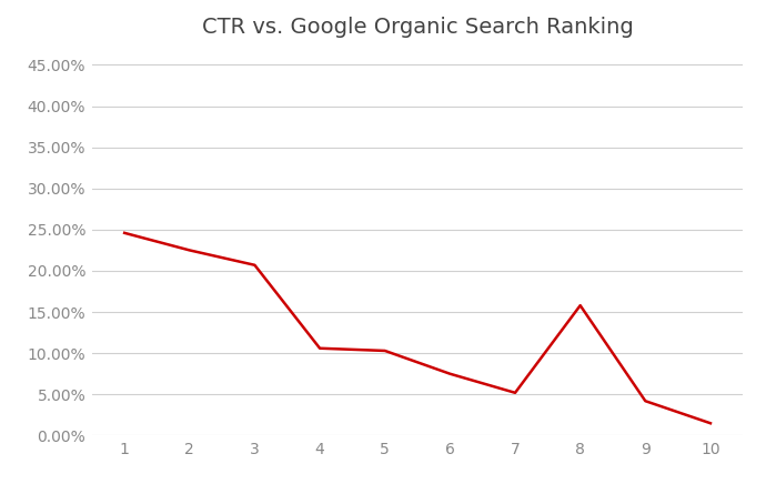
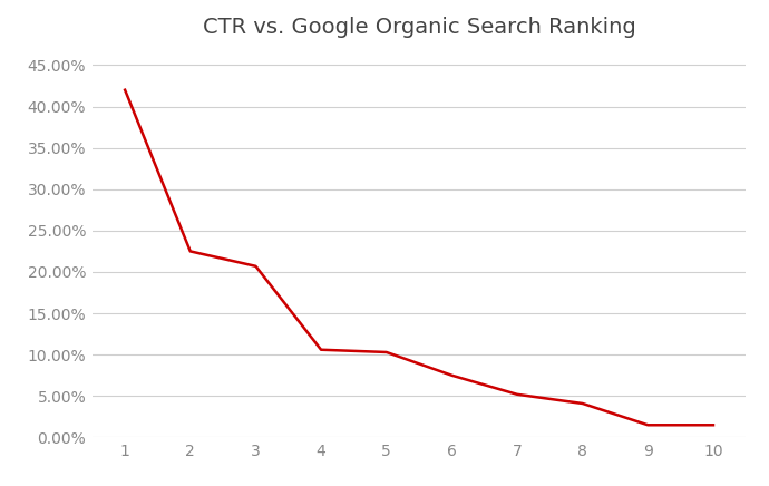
1: 24.6% -> 42.0%
8: 15.8% -> 4.1%
9: 4.2% -> 1.5%
